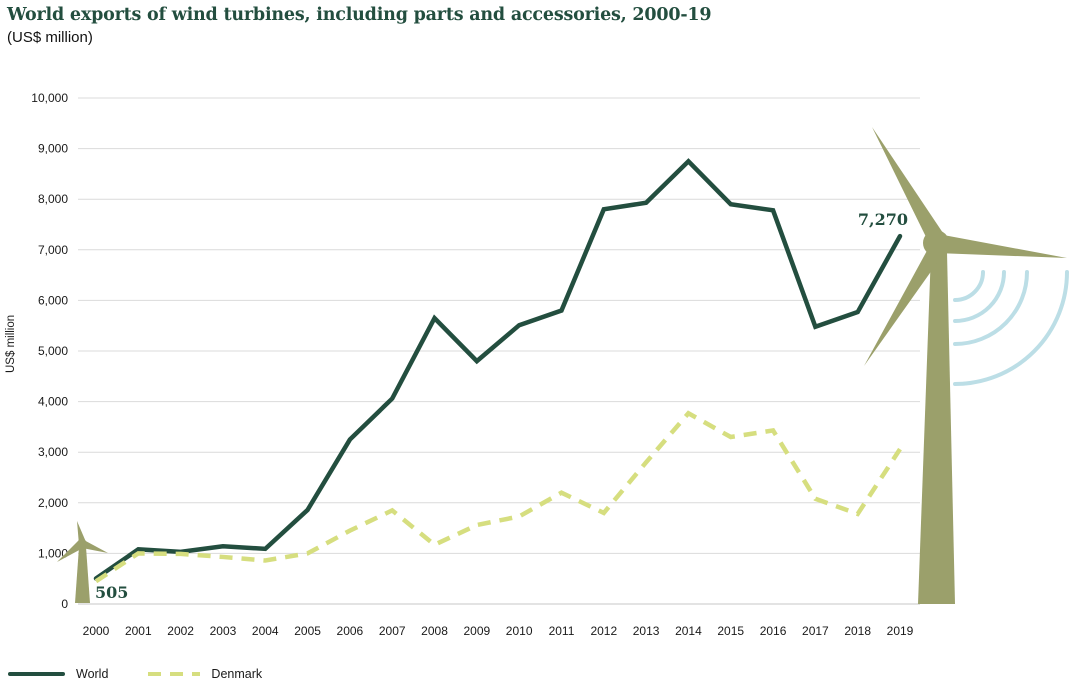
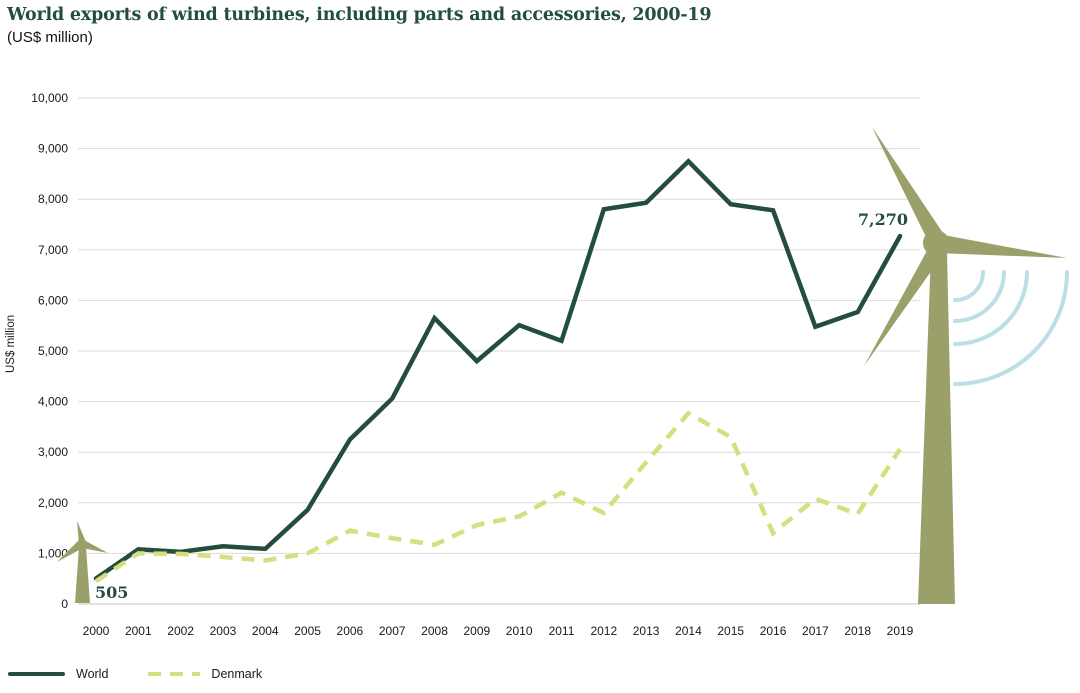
Denmark/2007: 1800 -> 1300
World/2011: 5800 -> 5200
Denmark/2016: 3400 -> 1400
